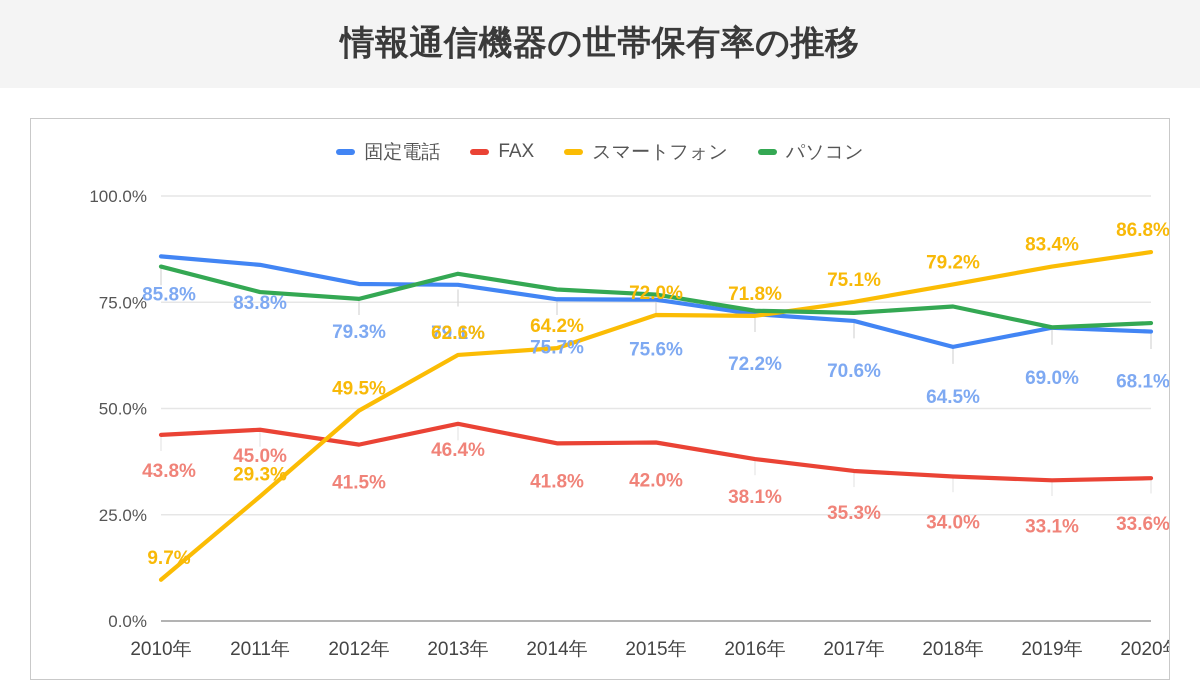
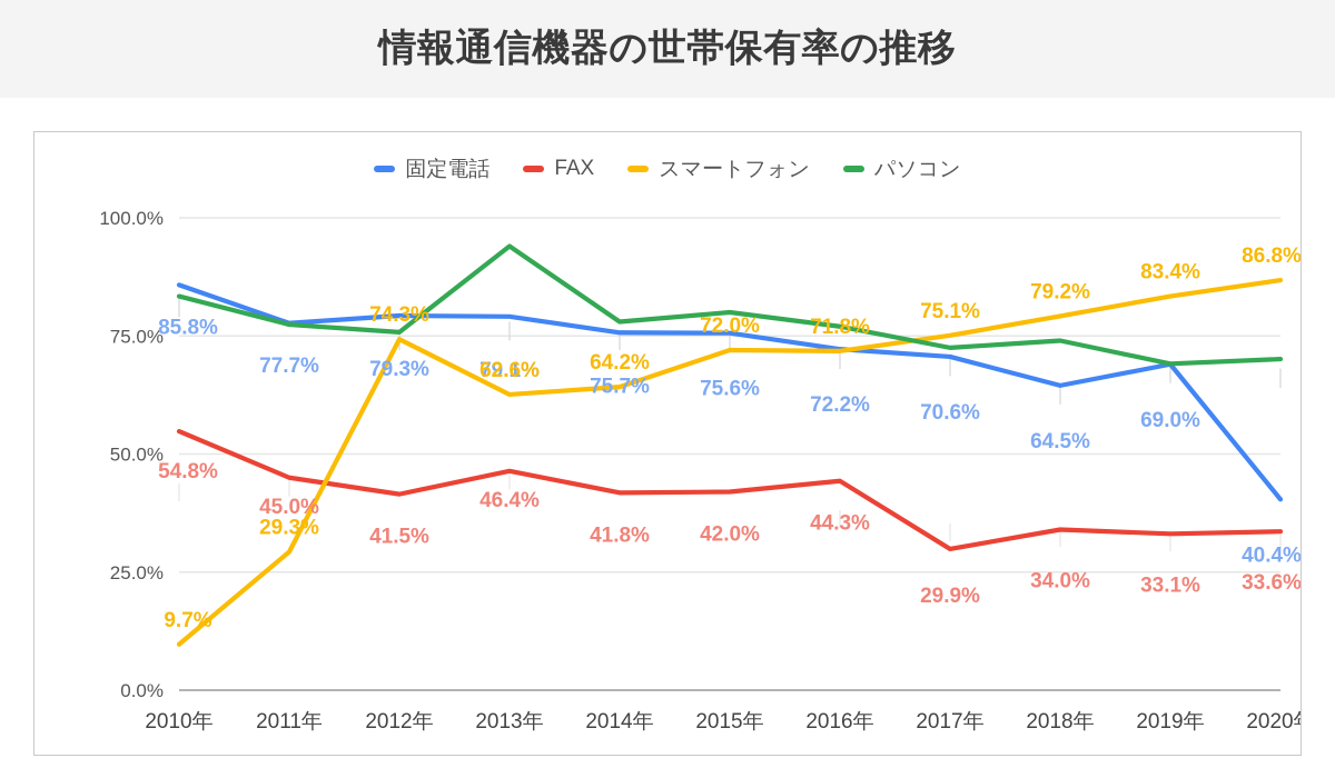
FAX/2010年: 43.8% -> 54.8%
固定電話/2011年: 83.8% -> 77.7%
スマートフォン/2012年: 49.5% -> 74.3%
パソコン/2013年: 82% -> 94%
パソコン/2015年: 77% -> 80%
FAX/2016年: 38.1% -> 44.3%
パソコン/2016年: 73% -> 77%
FAX/2017年: 35.3% -> 29.9%
固定電話/2020年: 68.1% -> 40.4%
